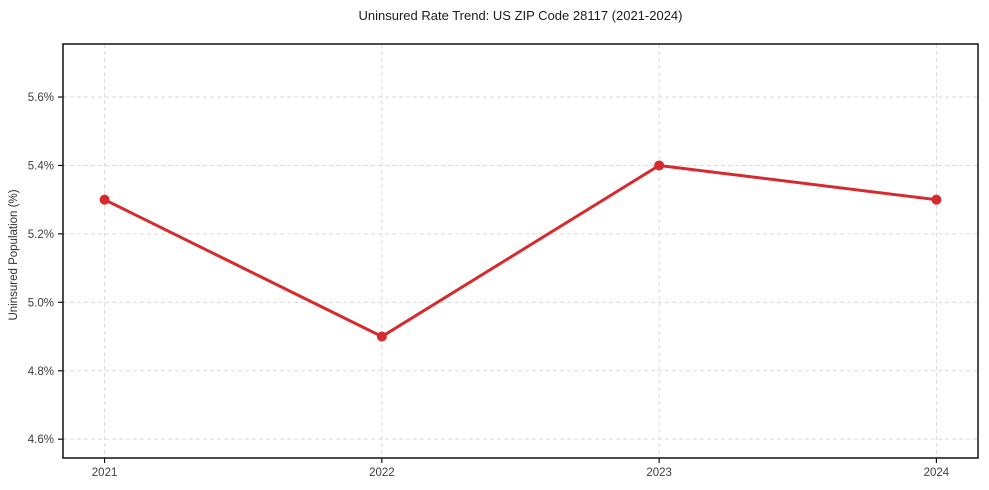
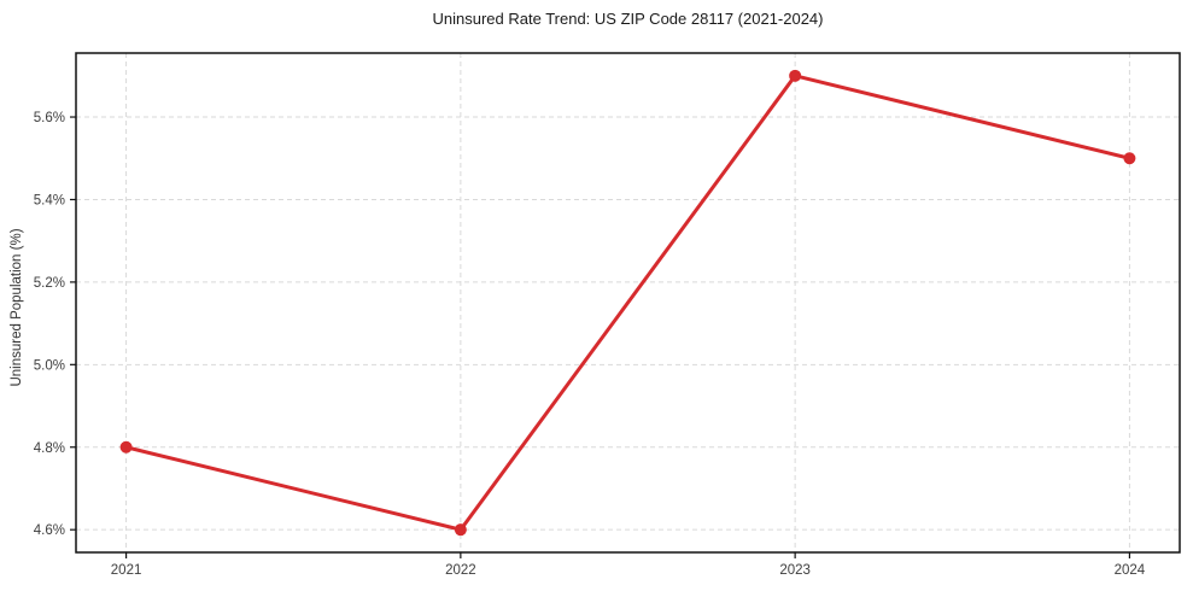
2021: 5.3% -> 4.8%
2022: 4.9% -> 4.6%
2023: 5.4% -> 5.7%
2024: 5.3% -> 5.5%
